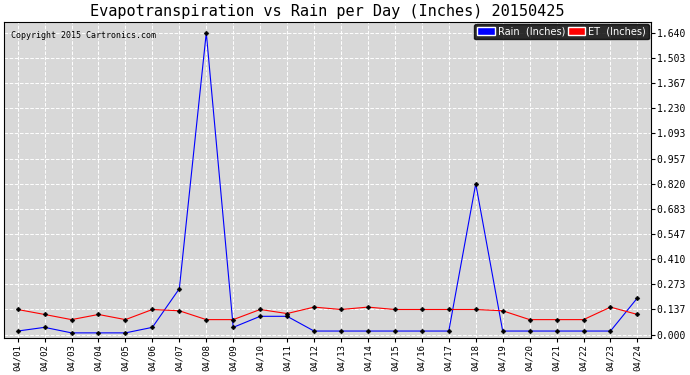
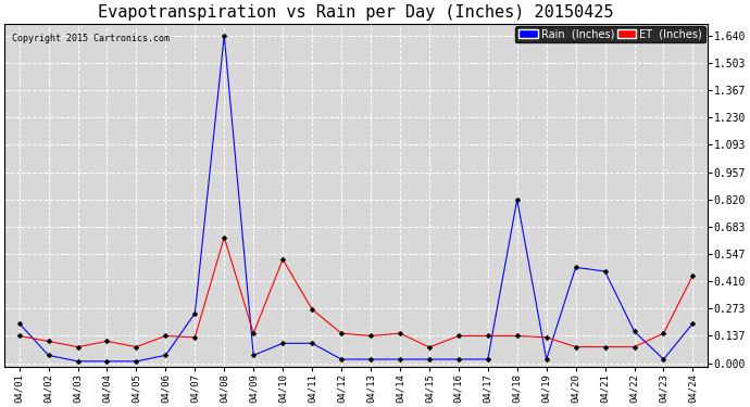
Rain (Inches)/04/01: 0.02 -> 0.20
ET (Inches)/04/08: 0.08 -> 0.63
ET (Inches)/04/09: 0.08 -> 0.15
ET (Inches)/04/10: 0.14 -> 0.52
ET (Inches)/04/11: 0.12 -> 0.27
ET (Inches)/04/15: 0.14 -> 0.08
Rain (Inches)/04/20: 0.02 -> 0.48
Rain (Inches)/04/21: 0.02 -> 0.46
Rain (Inches)/04/22: 0.02 -> 0.16
ET (Inches)/04/24: 0.11 -> 0.44
